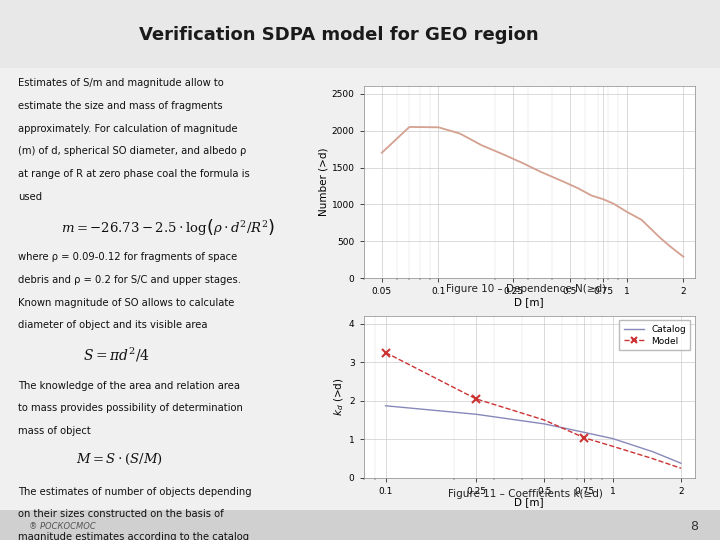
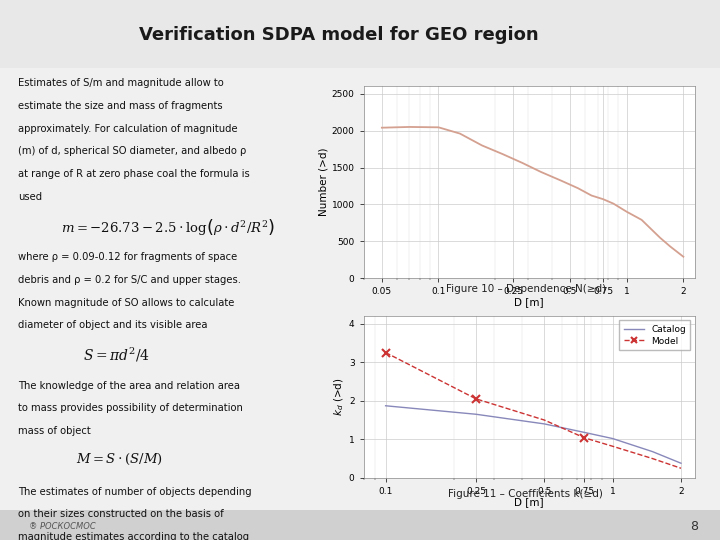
0.05: 1700 -> 2040
